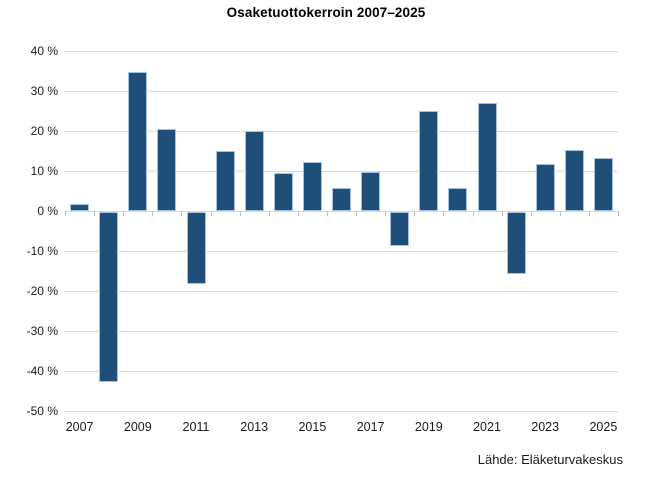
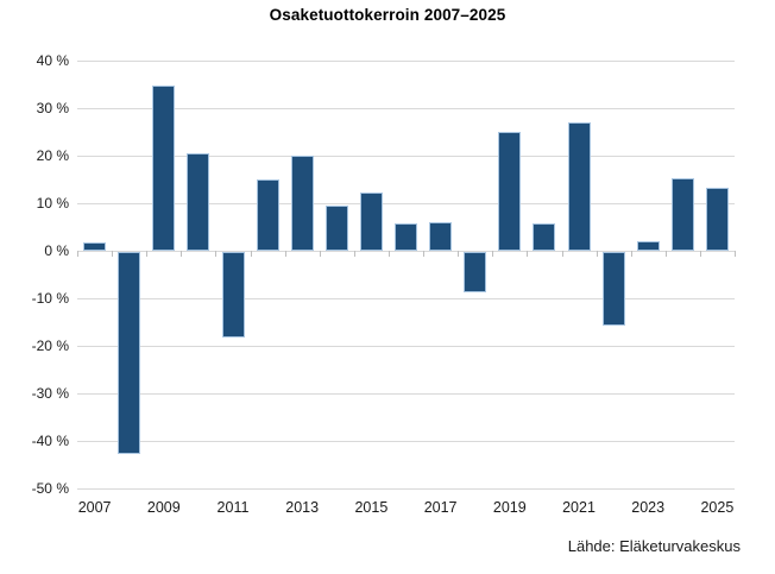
2017: 10% -> 6%
2023: 12% -> 2%
